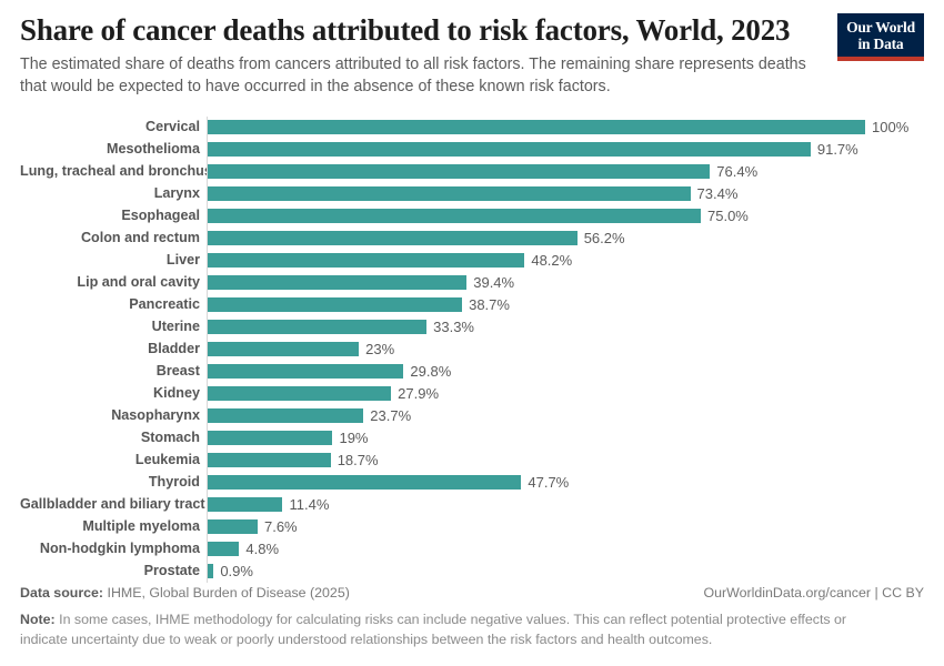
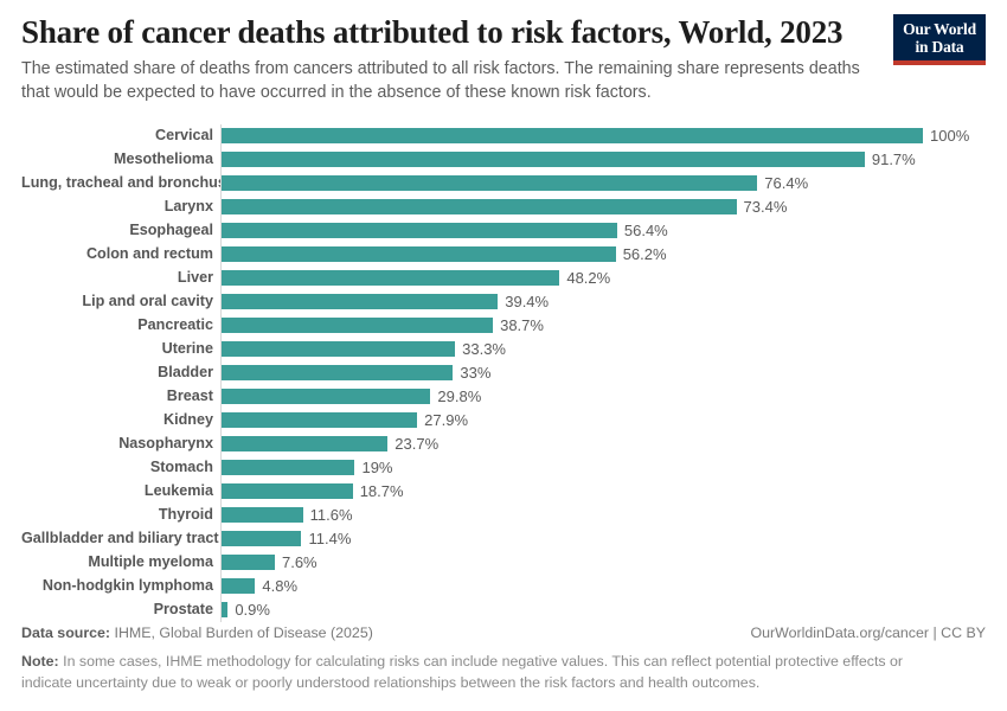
Esophageal: 75.0% -> 56.4%
Bladder: 23% -> 33%
Thyroid: 47.7% -> 11.6%
